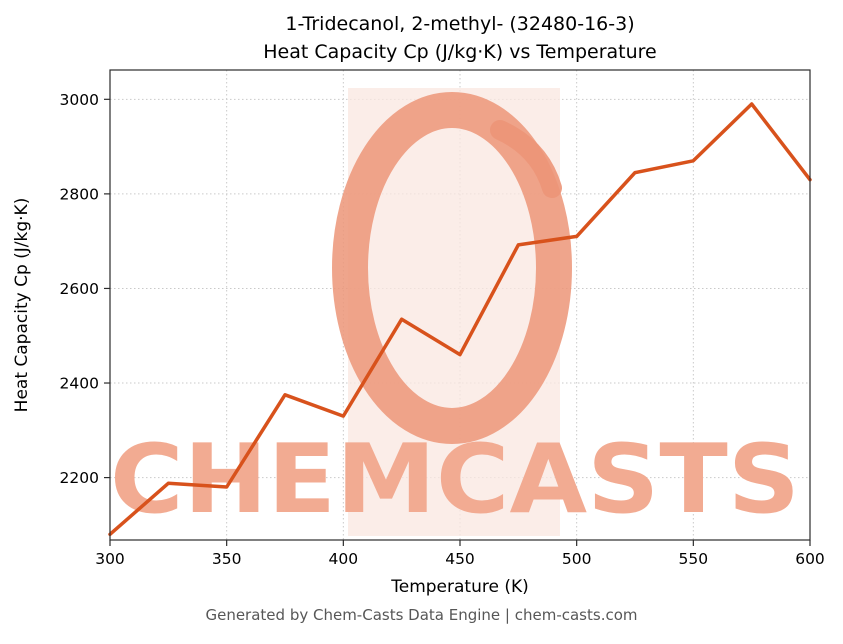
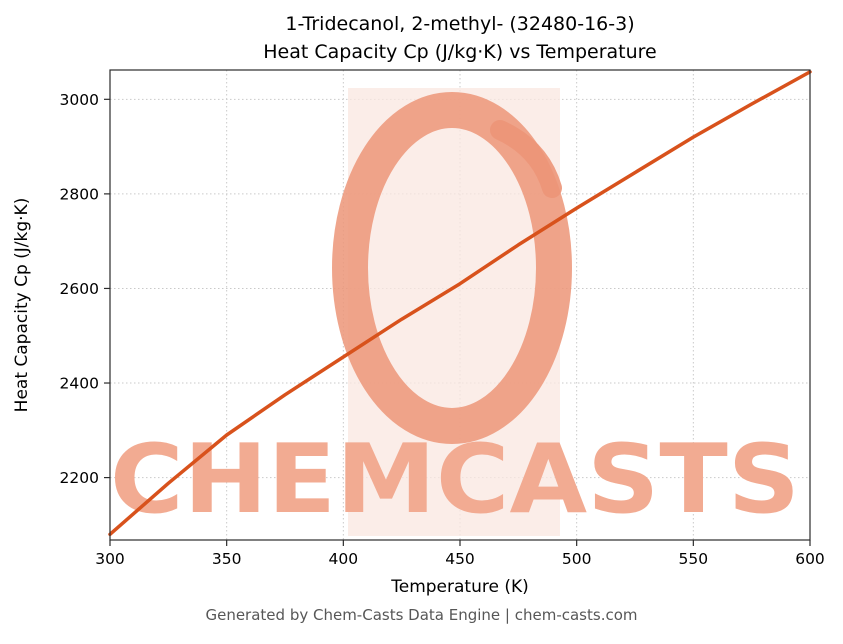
350: 2180 -> 2290
400: 2330 -> 2460
450: 2460 -> 2610
500: 2710 -> 2770
550: 2870 -> 2920
600: 2830 -> 3060
